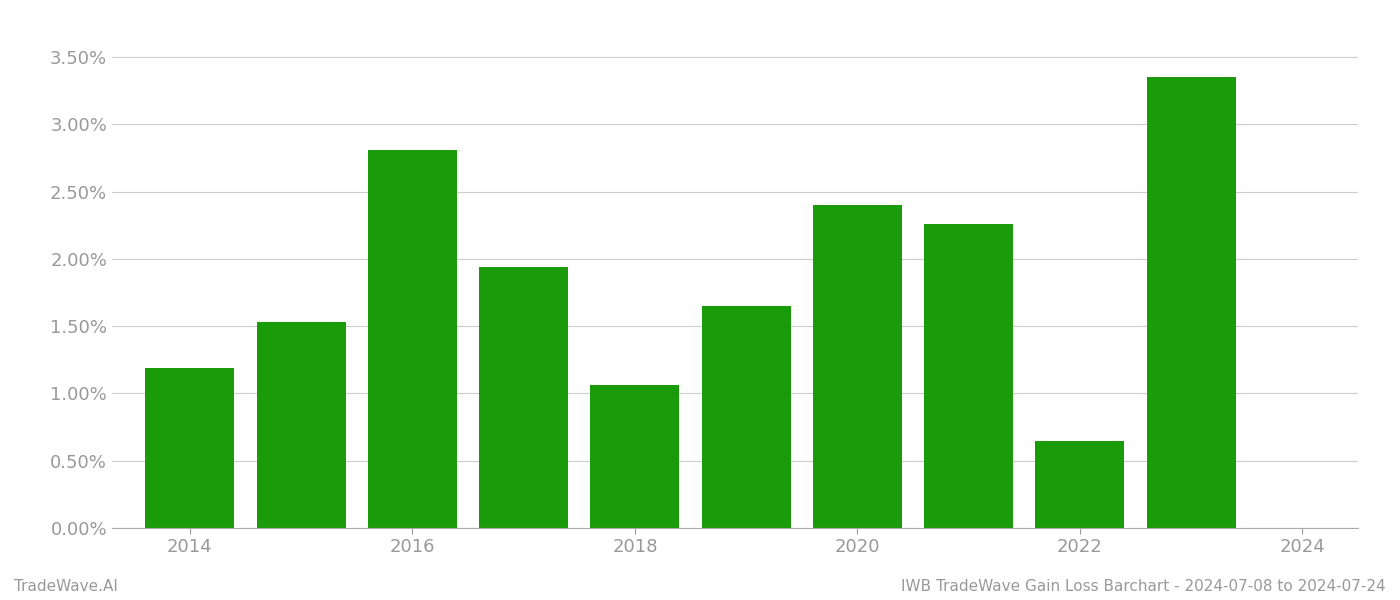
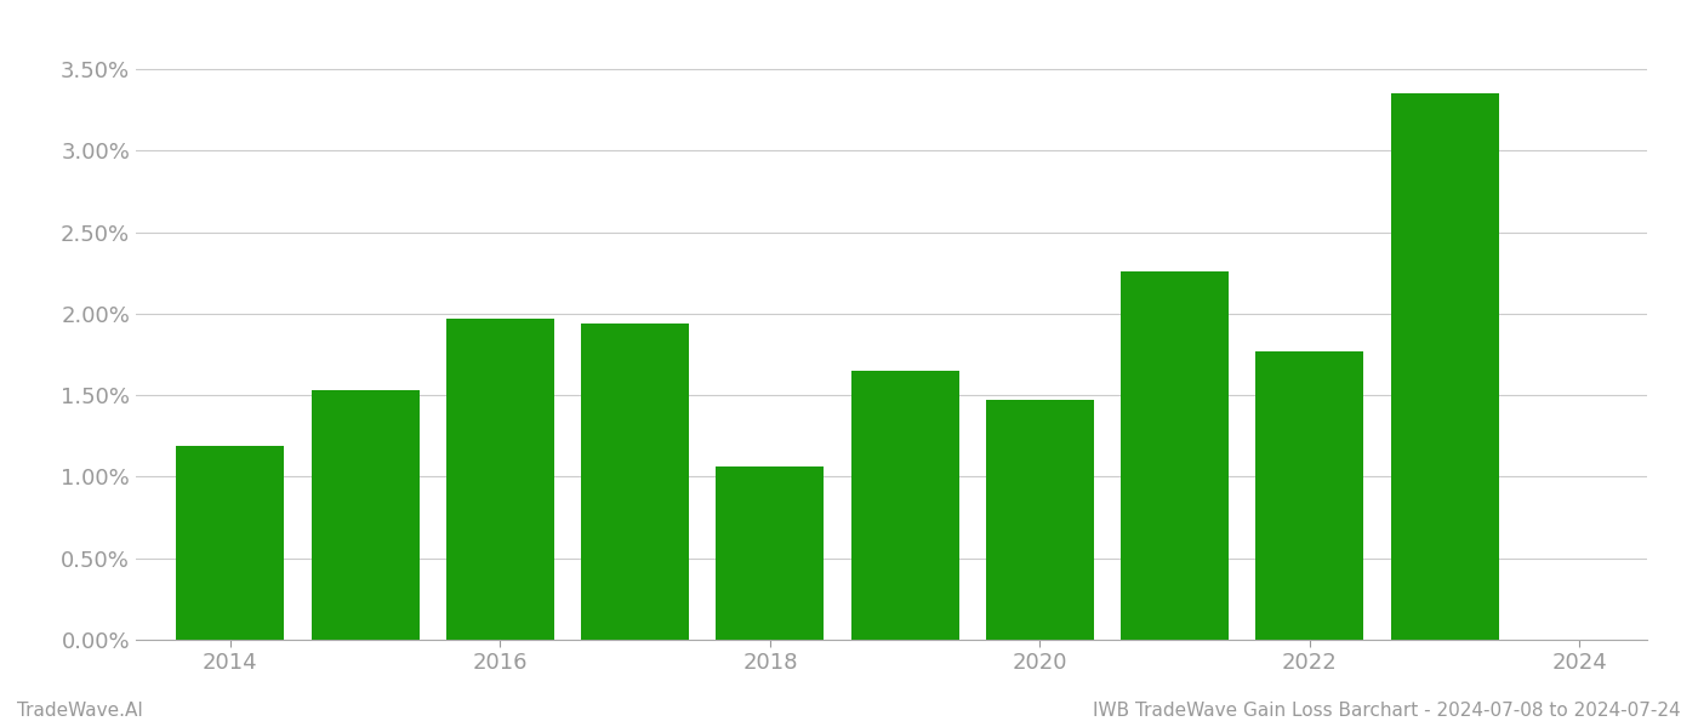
2016: 2.81% -> 1.97%
2020: 2.40% -> 1.47%
2022: 0.65% -> 1.77%
